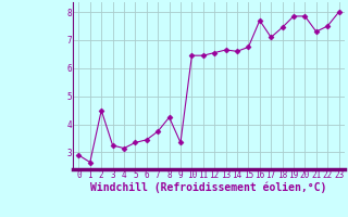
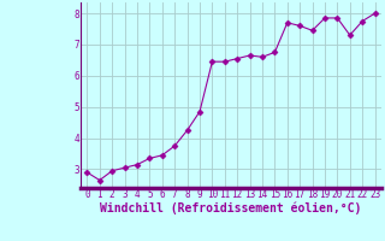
2: 4.50 -> 2.95
3: 3.25 -> 3.05
9: 3.35 -> 4.85
17: 7.10 -> 7.60
22: 7.50 -> 7.75
